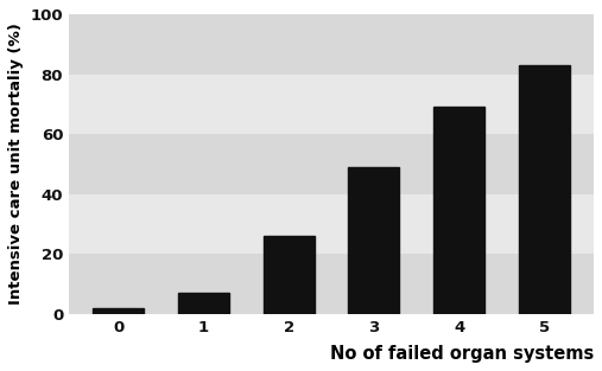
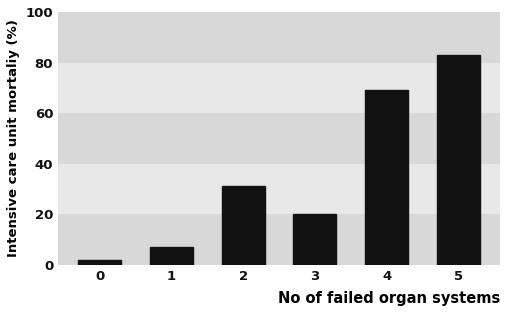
2: 26 -> 31
3: 49 -> 20
